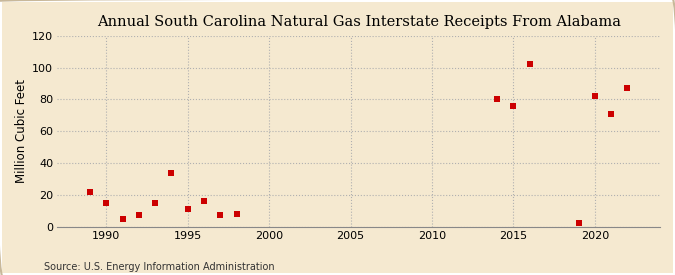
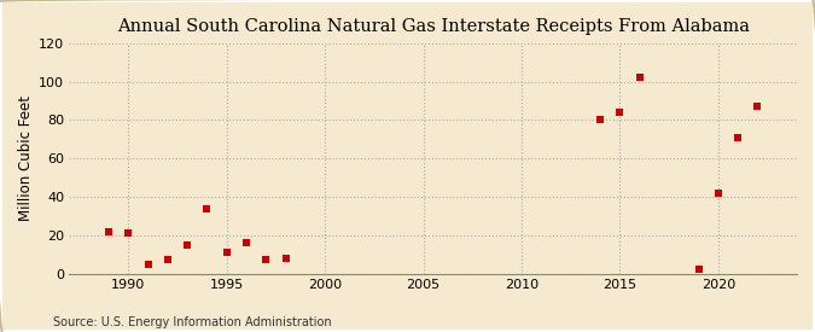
1990: 15 -> 21
2015: 76 -> 84
2020: 82 -> 42
